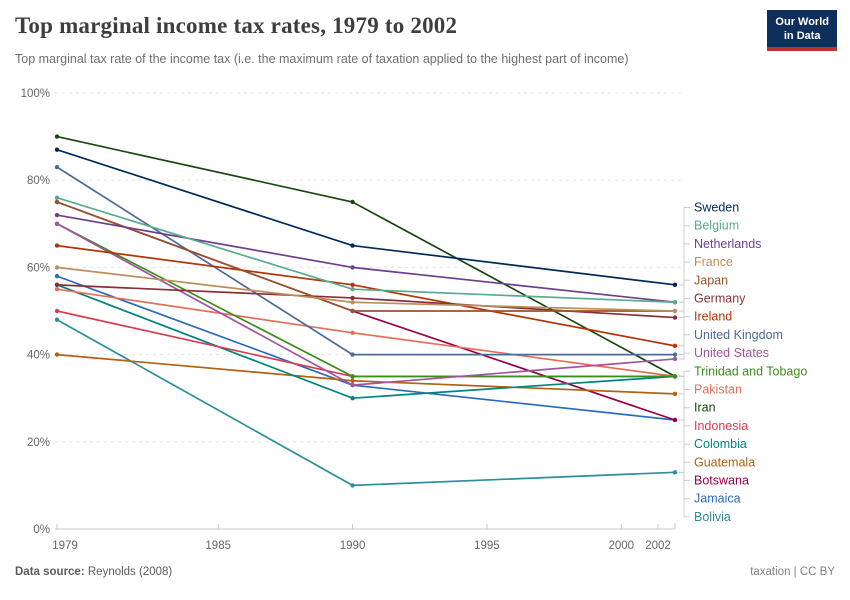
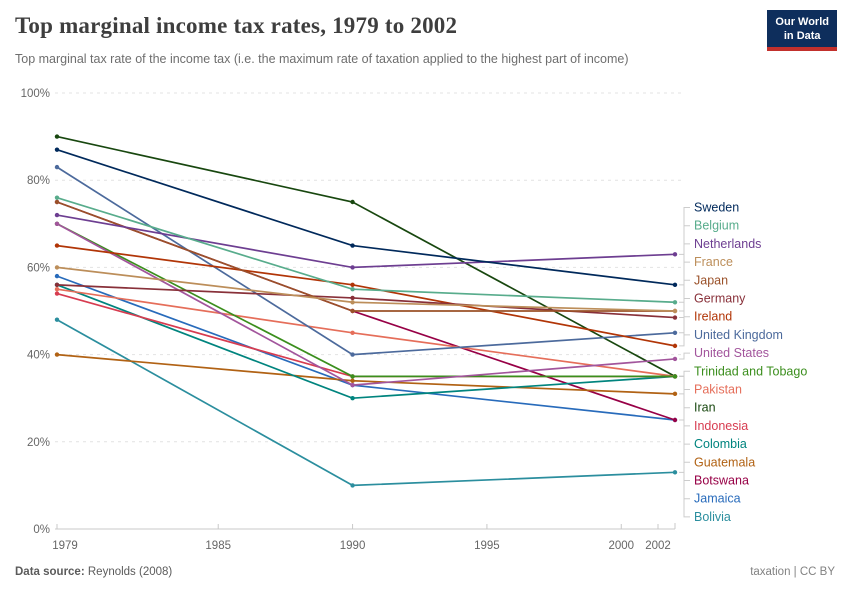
Indonesia/1979: 50% -> 54%
Netherlands/2002: 52% -> 63%
United Kingdom/2002: 40% -> 45%
